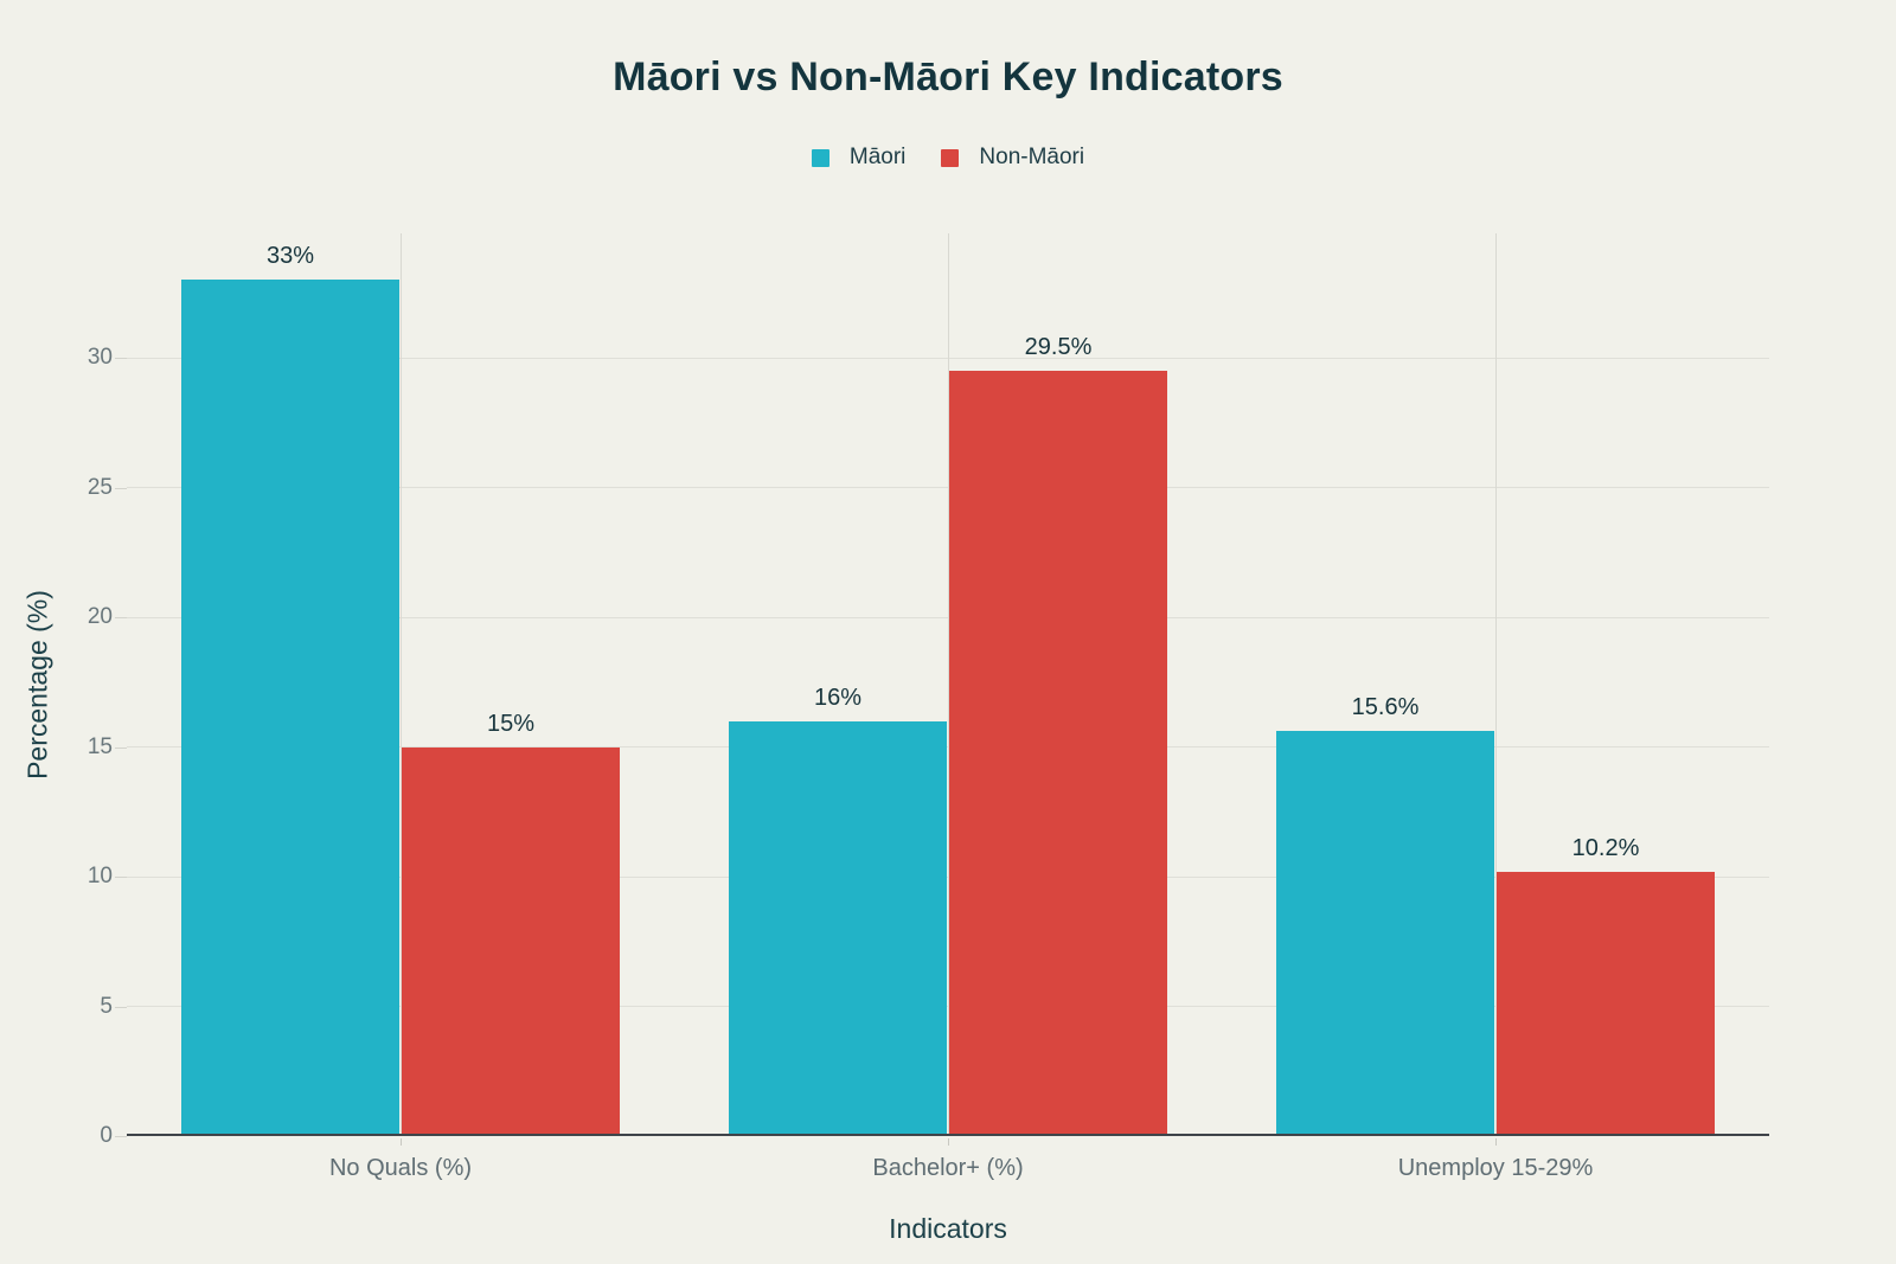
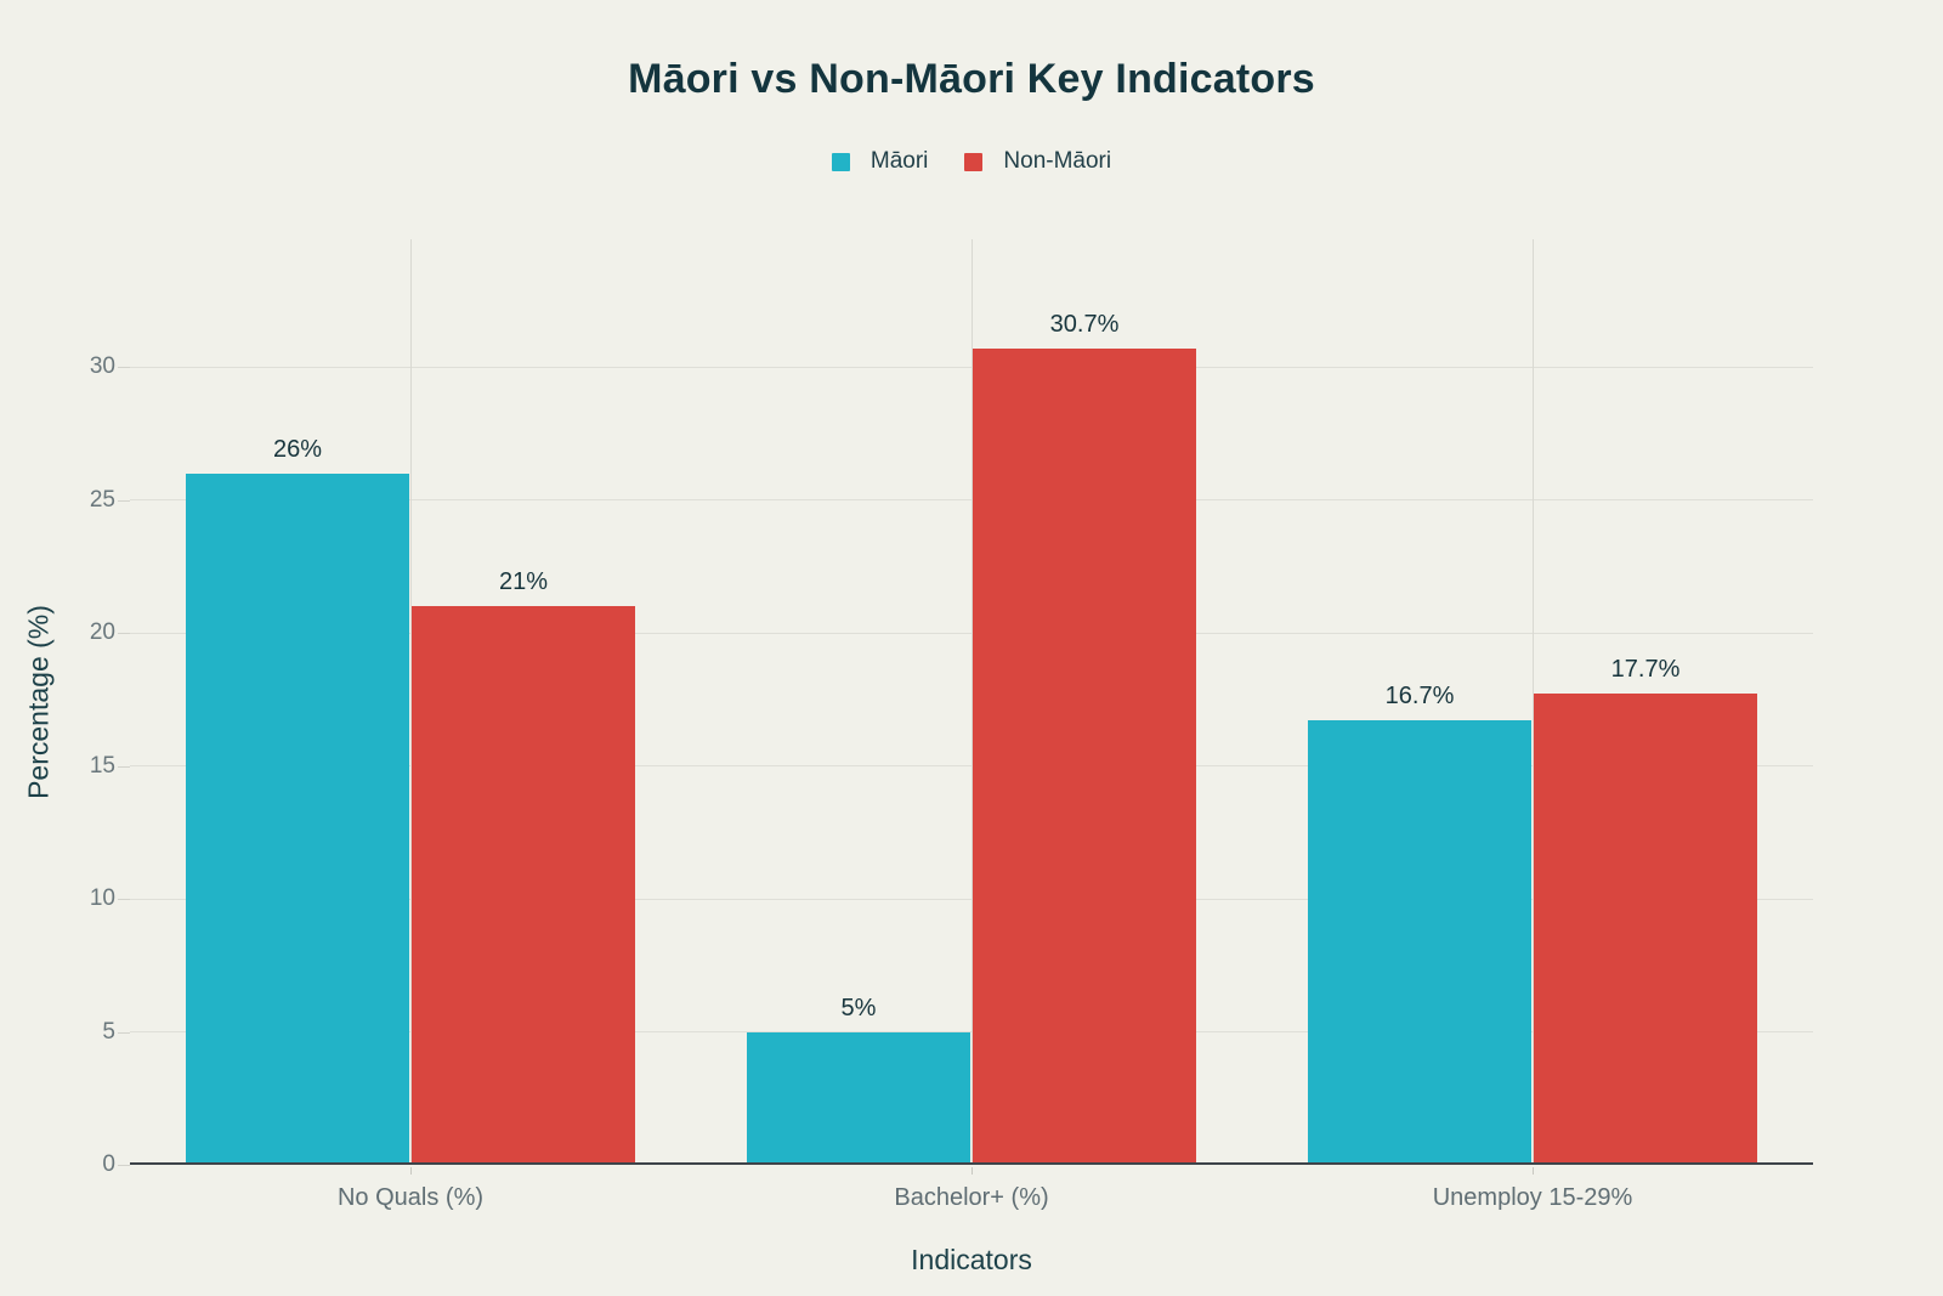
Māori/No Quals (%): 33% -> 26%
Non-Māori/No Quals (%): 15% -> 21%
Māori/Bachelor+ (%): 16% -> 5%
Non-Māori/Bachelor+ (%): 29.5% -> 30.7%
Māori/Unemploy 15-29%: 15.6% -> 16.7%
Non-Māori/Unemploy 15-29%: 10.2% -> 17.7%
